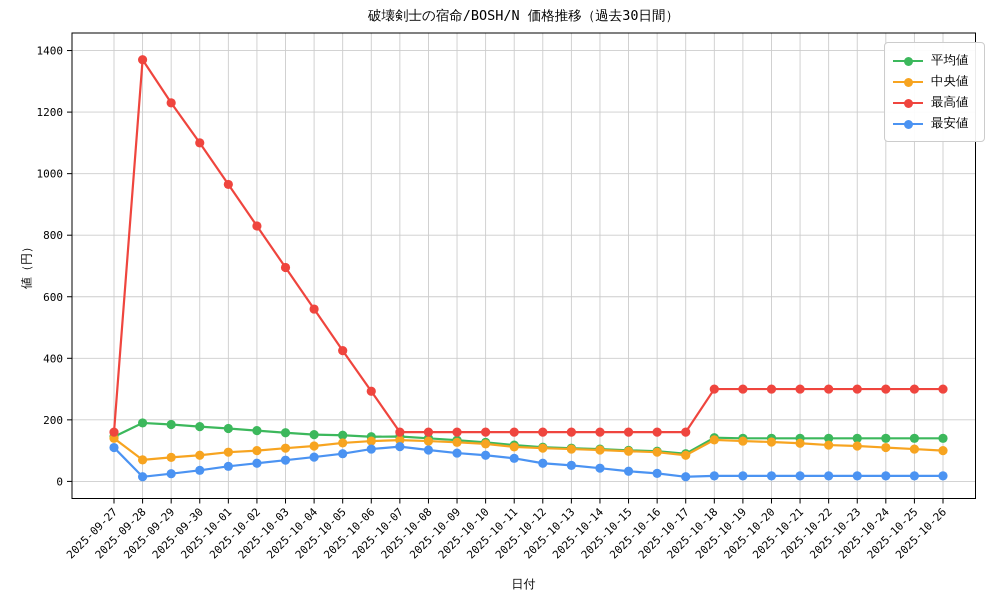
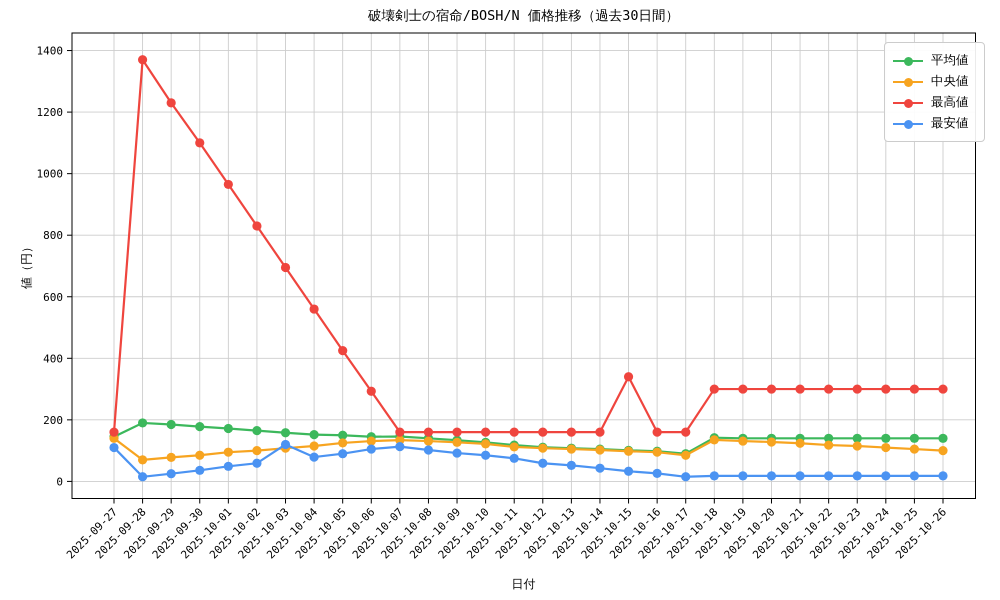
最安値/2025-10-03: 70 -> 120
最高値/2025-10-15: 160 -> 340
